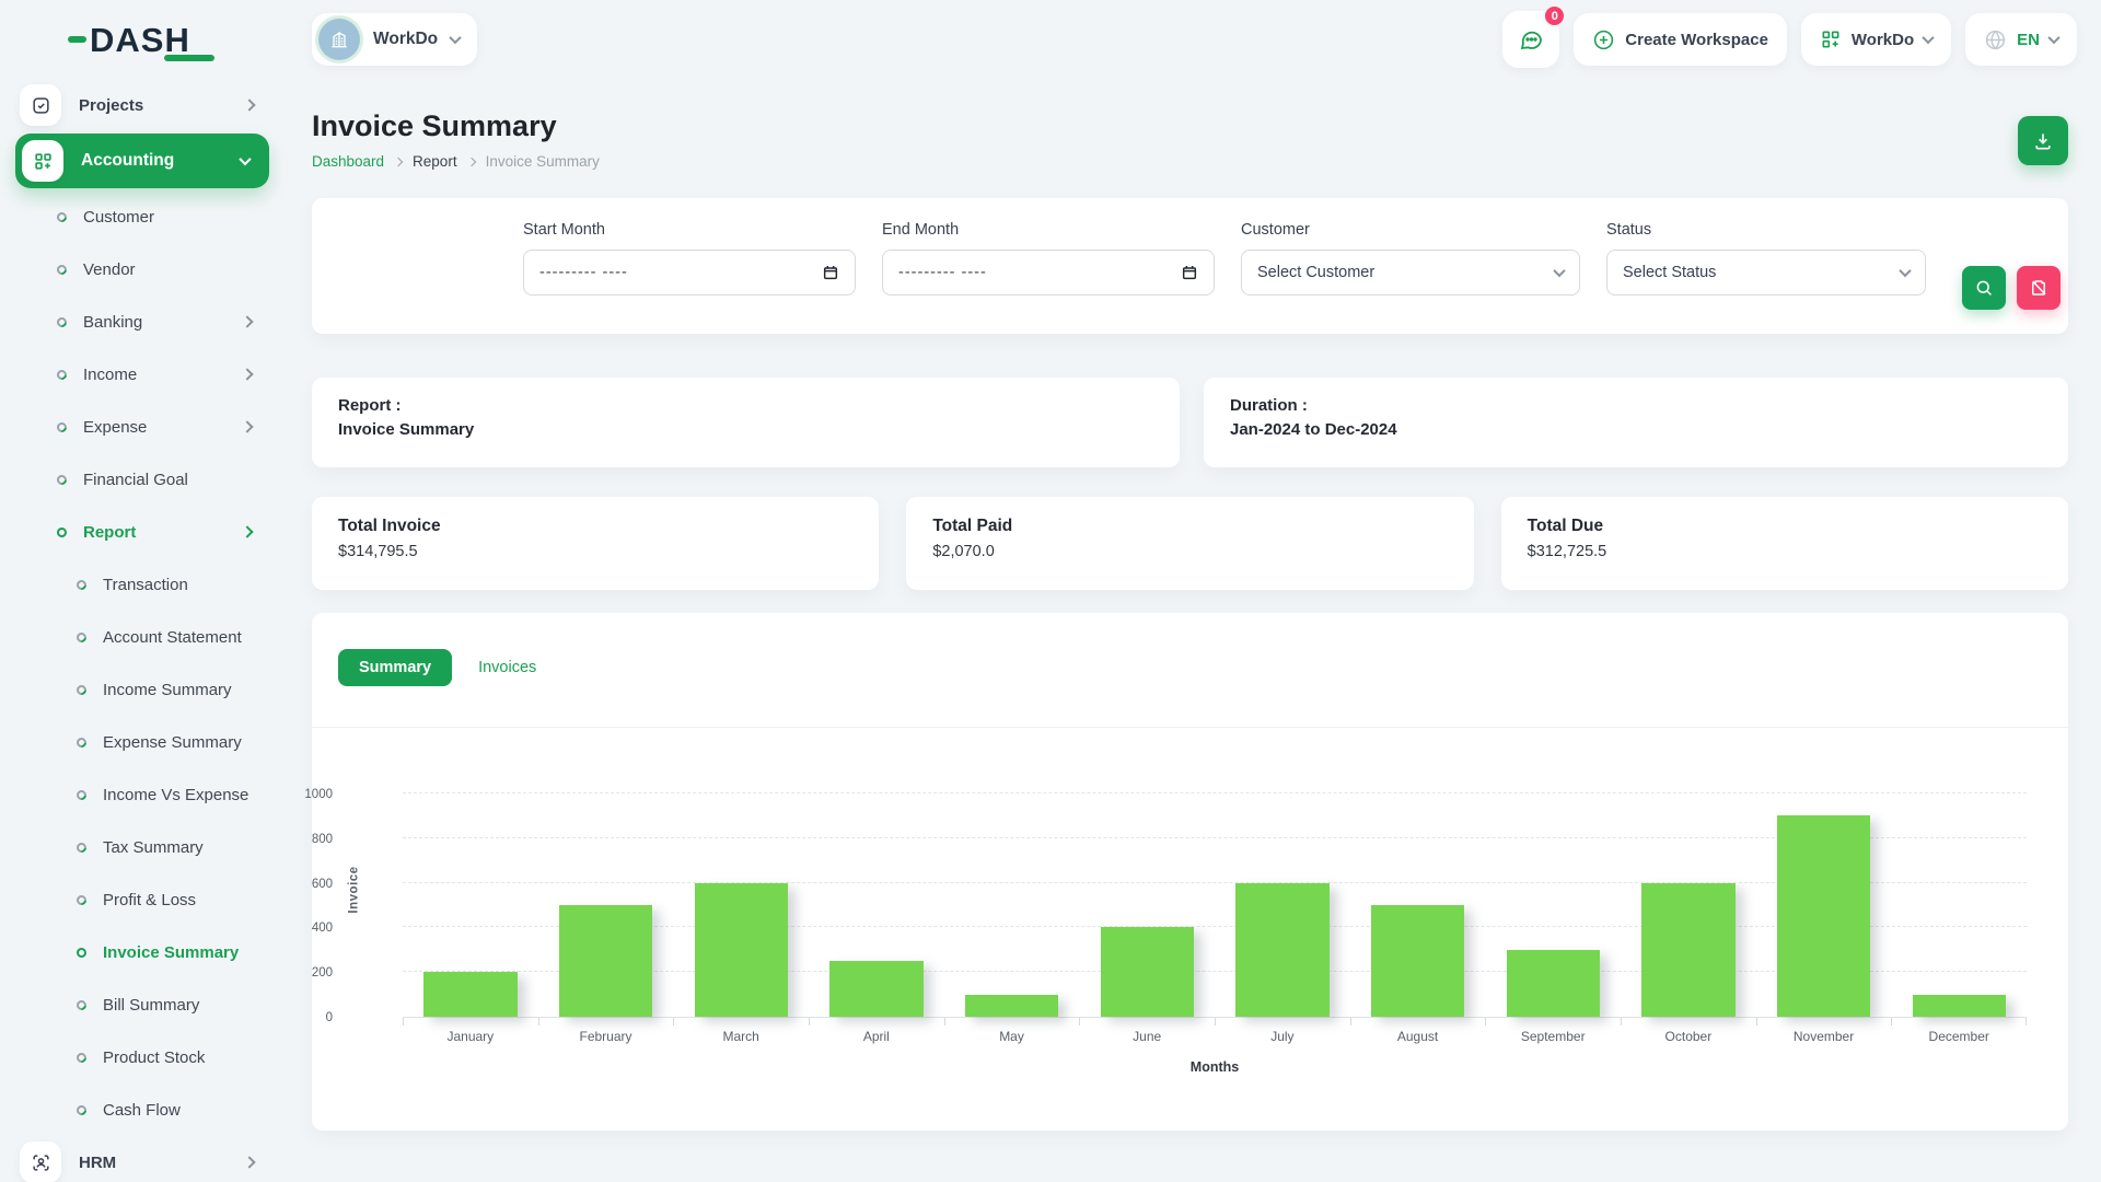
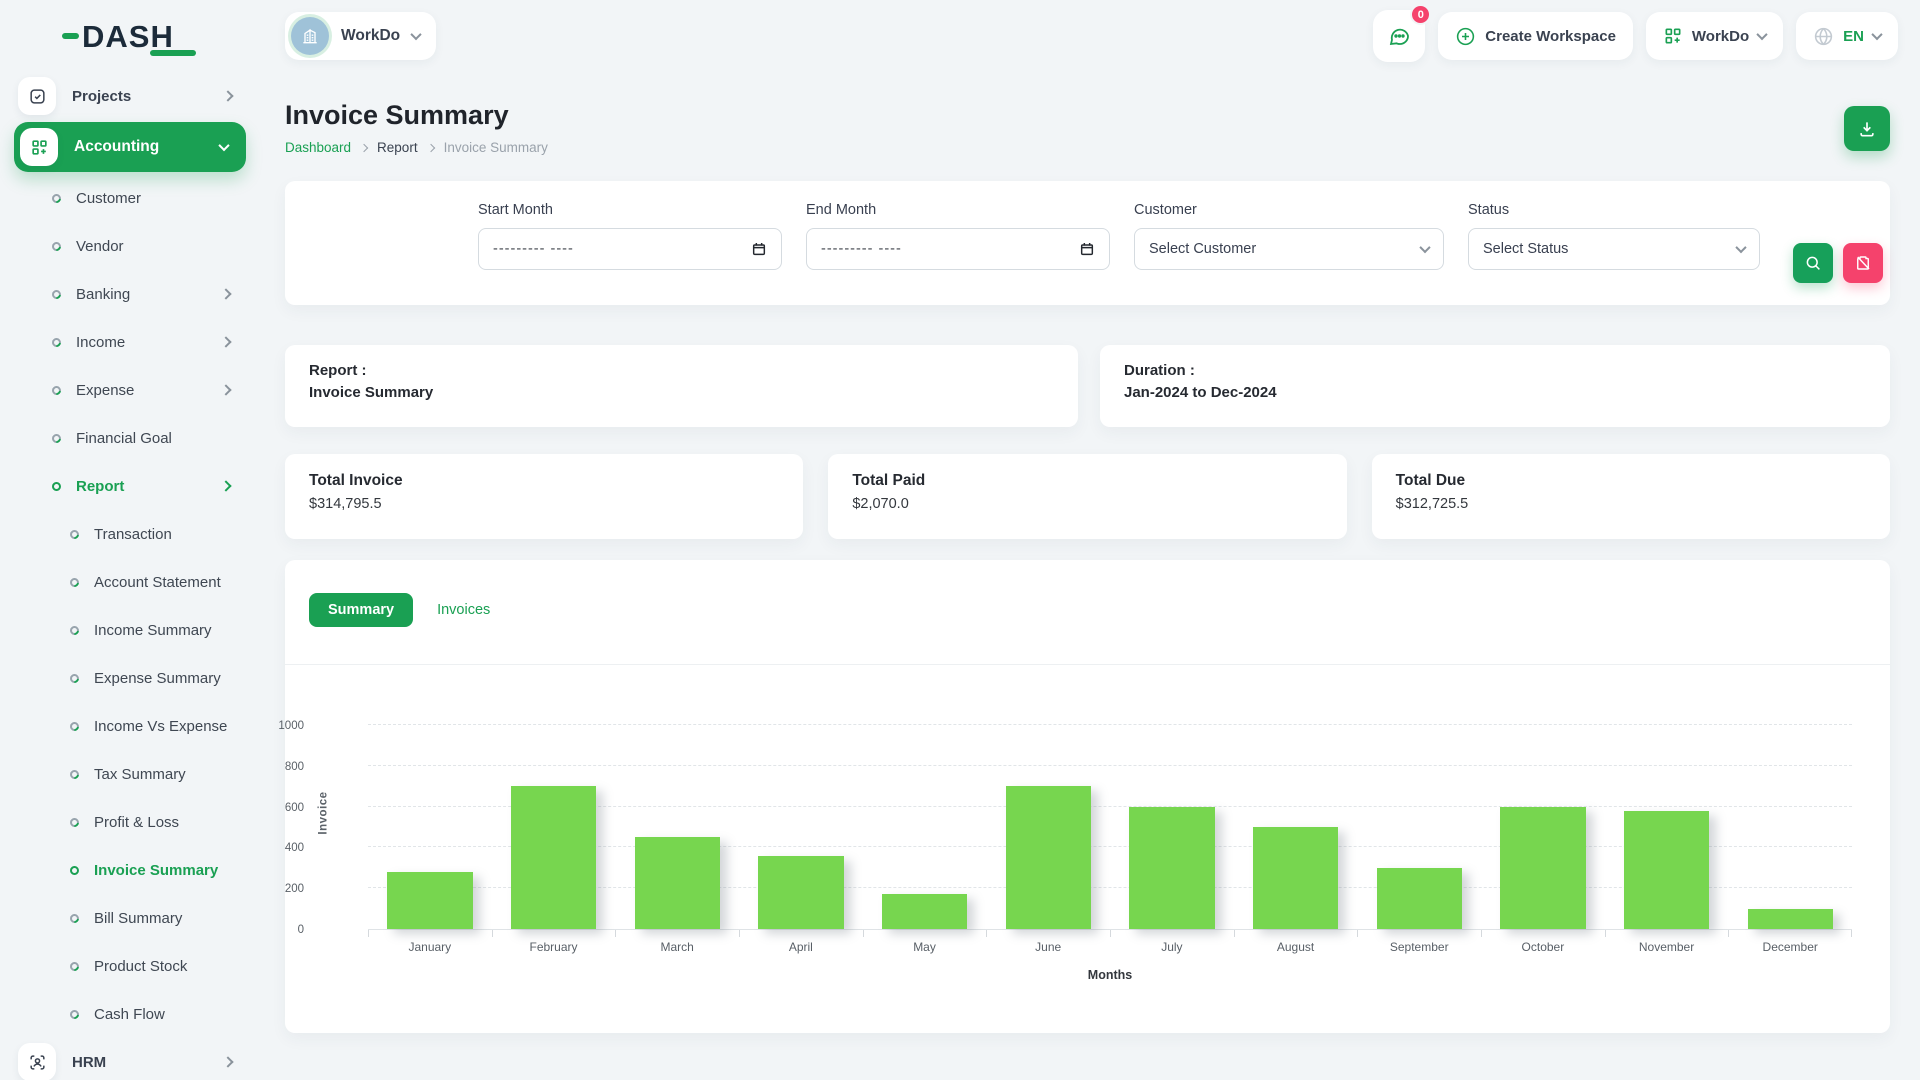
January: 200 -> 280
February: 500 -> 700
March: 600 -> 450
April: 250 -> 360
May: 100 -> 170
June: 400 -> 700
November: 900 -> 580
